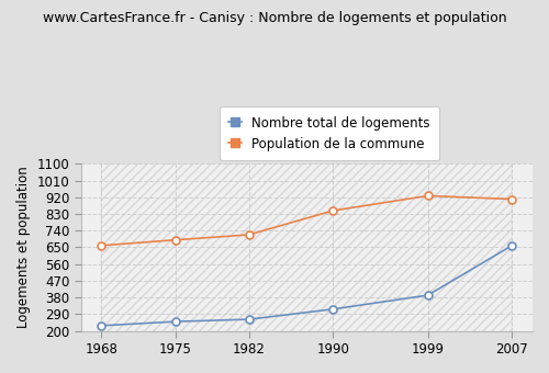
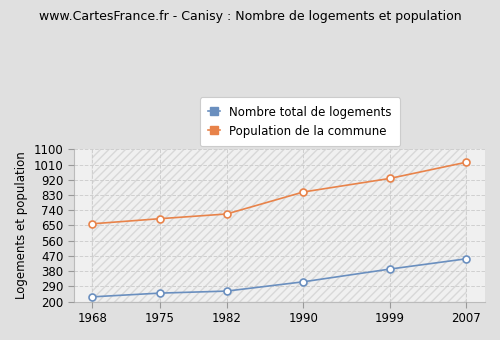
Nombre total de logements/2007: 660 -> 450
Population de la commune/2007: 910 -> 1020
